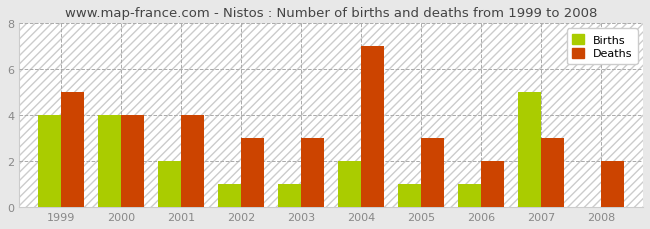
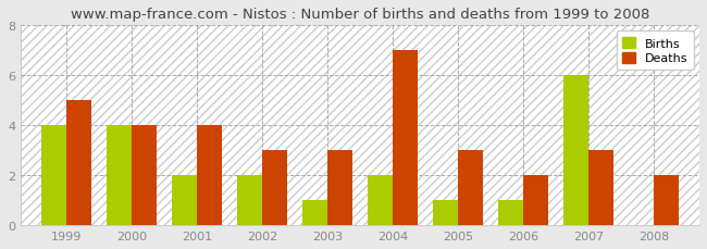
Births/2002: 1 -> 2
Births/2007: 5 -> 6
